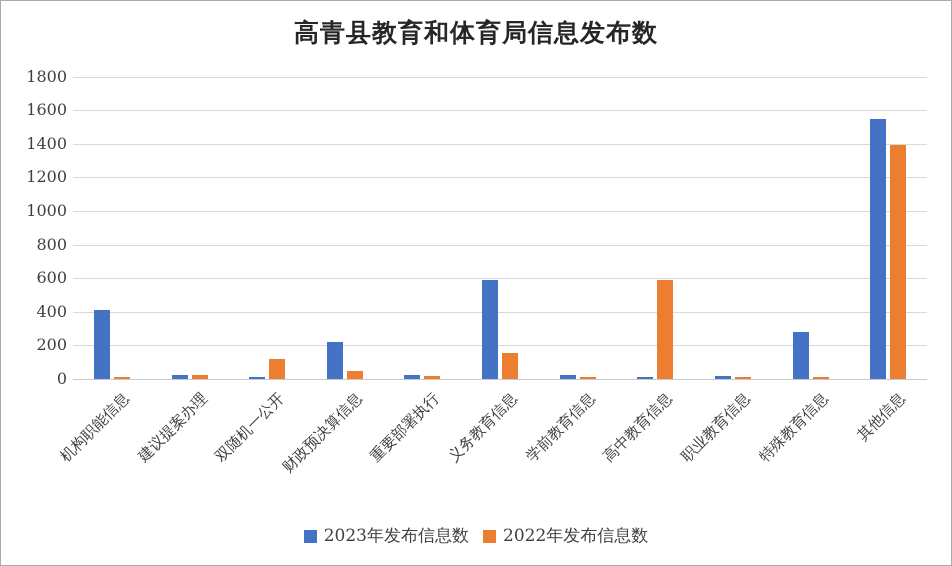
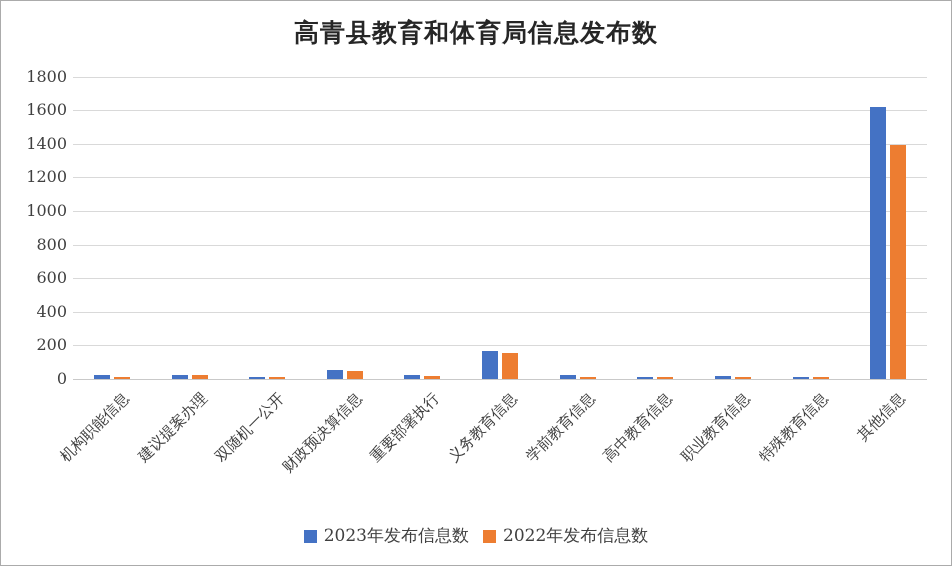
2023年发布信息数/机构职能信息: 410 -> 20
2022年发布信息数/双随机一公开: 120 -> 10
2023年发布信息数/财政预决算信息: 220 -> 50
2023年发布信息数/义务教育信息: 590 -> 160
2022年发布信息数/高中教育信息: 590 -> 10
2023年发布信息数/特殊教育信息: 280 -> 10
2023年发布信息数/其他信息: 1550 -> 1620
